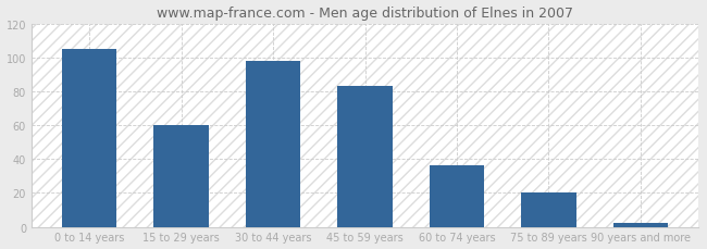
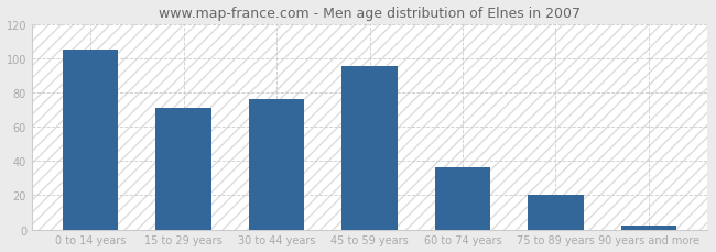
15 to 29 years: 60 -> 71
30 to 44 years: 98 -> 76
45 to 59 years: 83 -> 95
